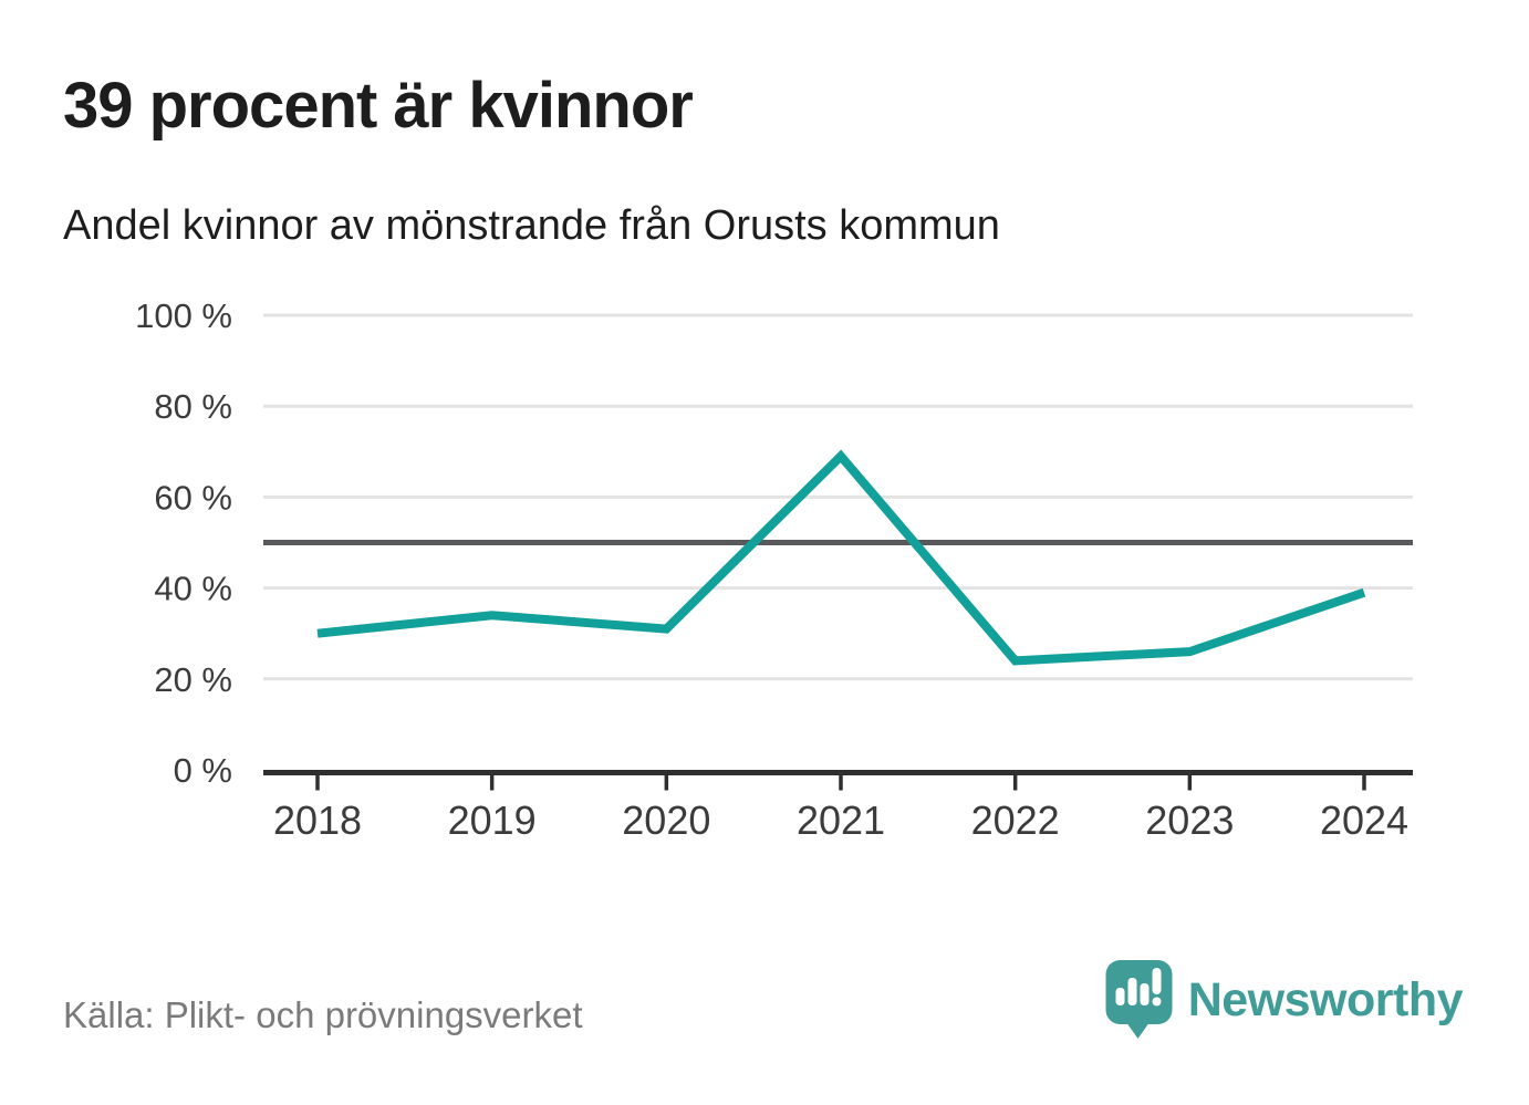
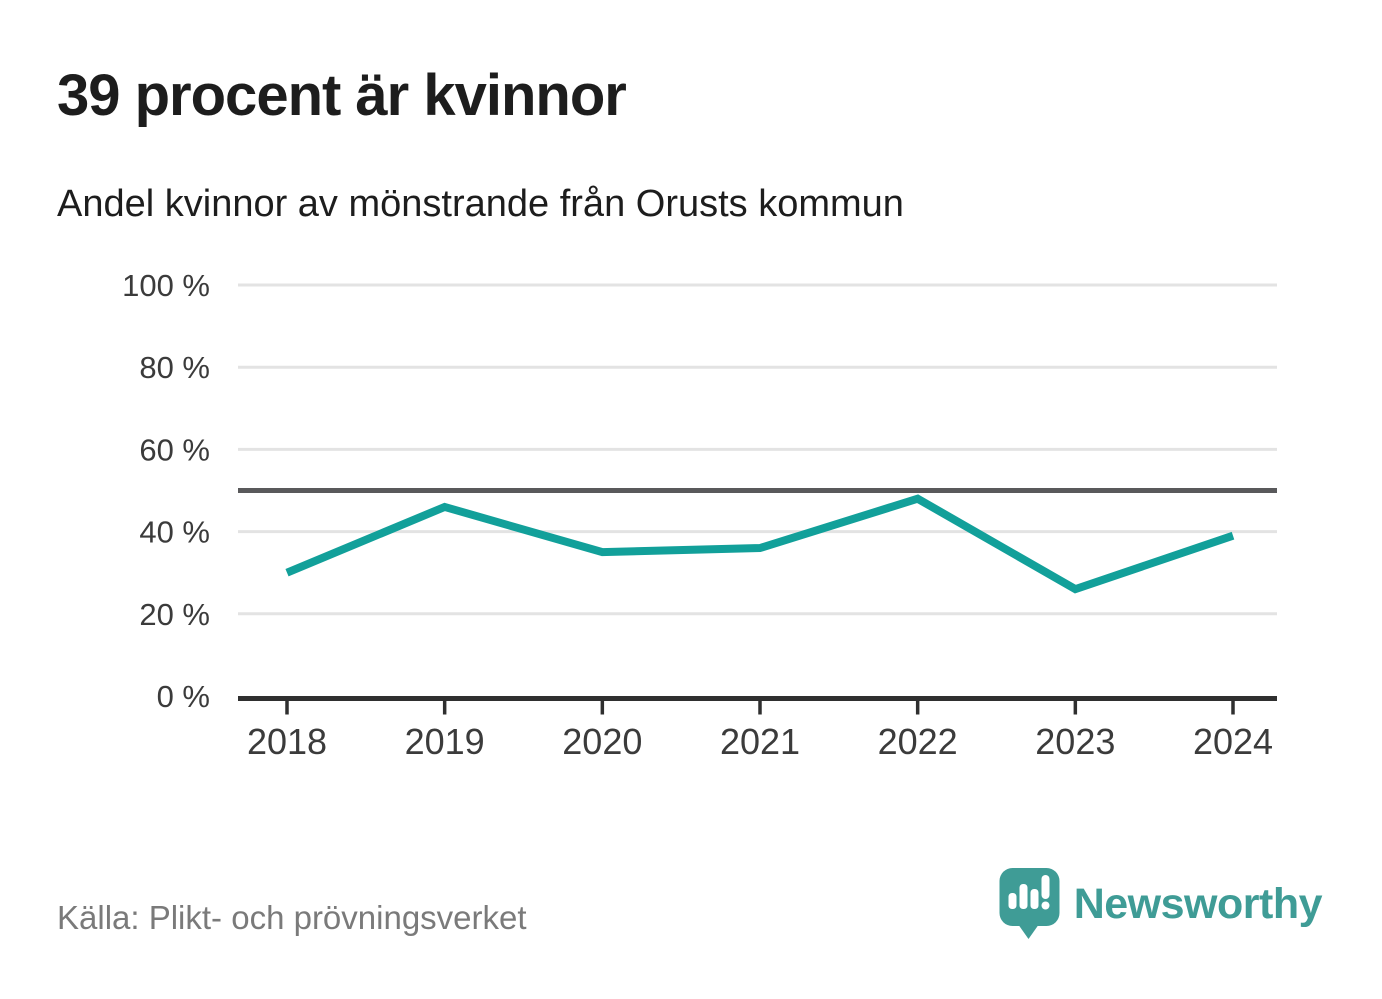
2019: 34% -> 46%
2020: 31% -> 35%
2021: 69% -> 36%
2022: 24% -> 48%
